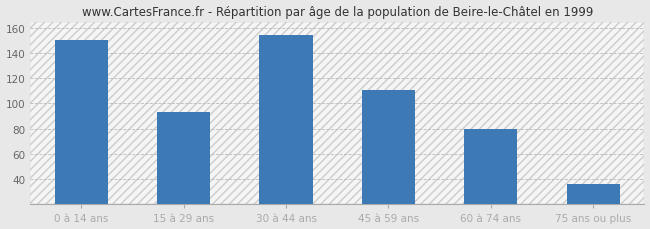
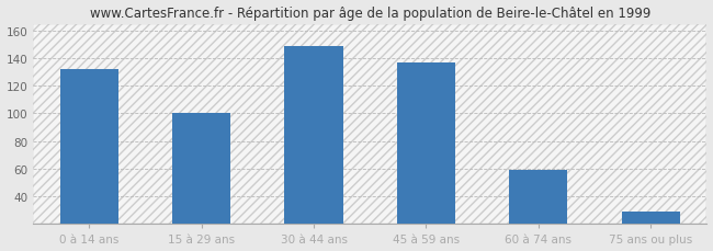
0 à 14 ans: 150 -> 132
15 à 29 ans: 93 -> 100
30 à 44 ans: 154 -> 149
45 à 59 ans: 111 -> 137
60 à 74 ans: 80 -> 59
75 ans ou plus: 36 -> 29
